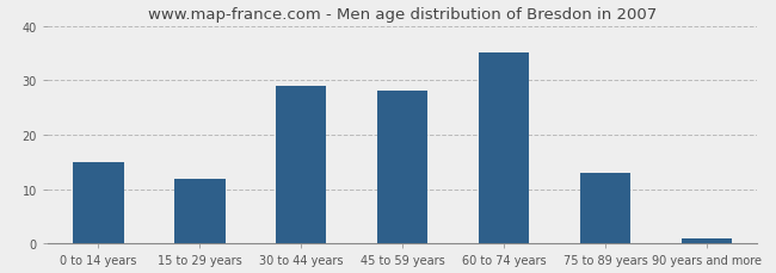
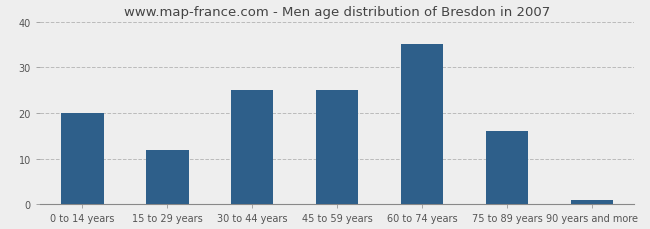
0 to 14 years: 15 -> 20
30 to 44 years: 29 -> 25
45 to 59 years: 28 -> 25
75 to 89 years: 13 -> 16
